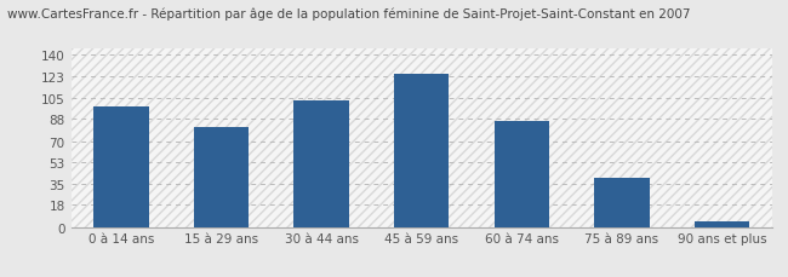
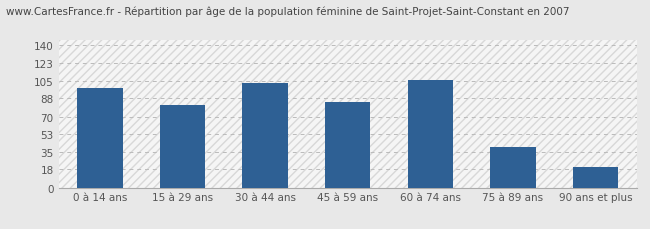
45 à 59 ans: 125 -> 84
60 à 74 ans: 86 -> 106
90 ans et plus: 5 -> 20
